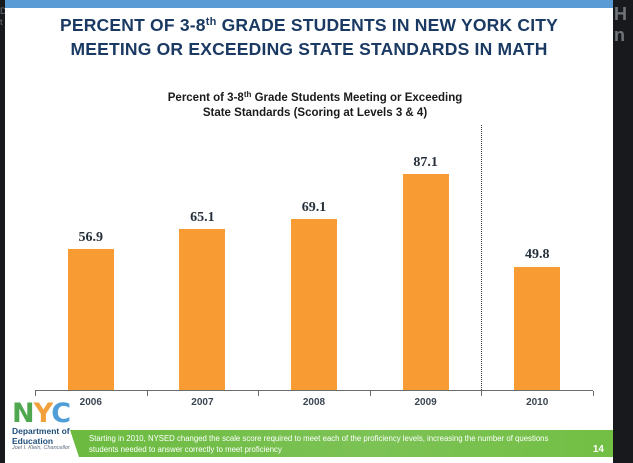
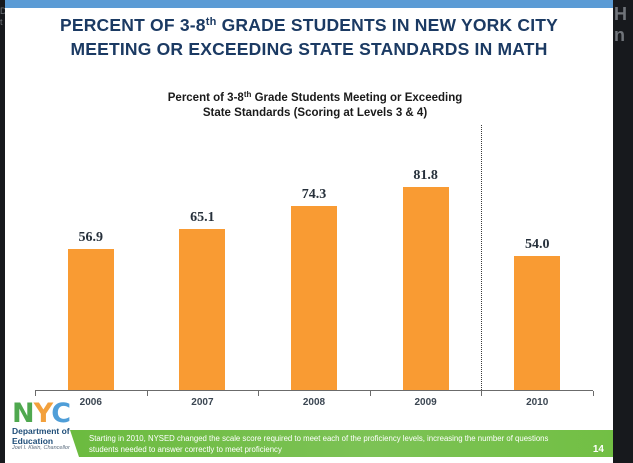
2008: 69.1 -> 74.3
2009: 87.1 -> 81.8
2010: 49.8 -> 54.0
